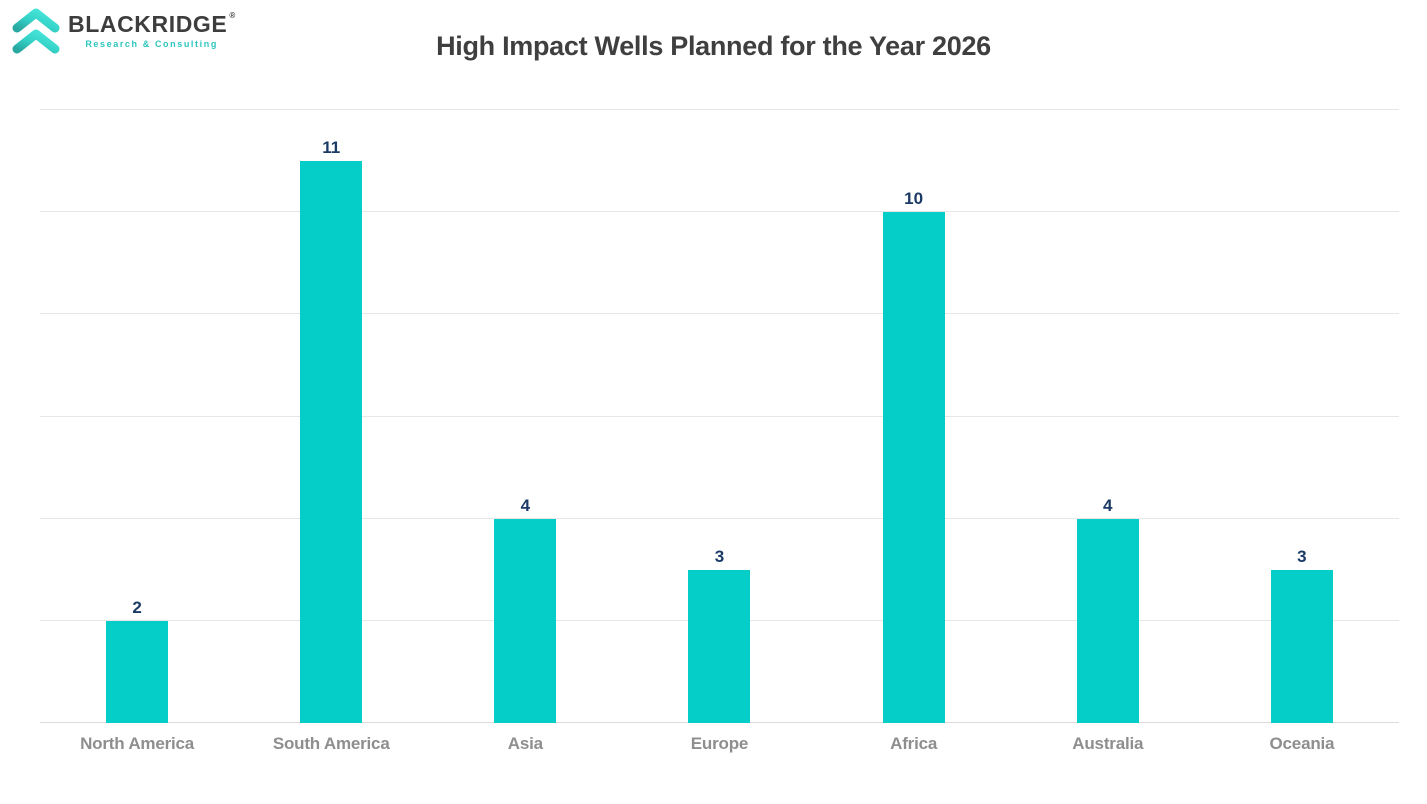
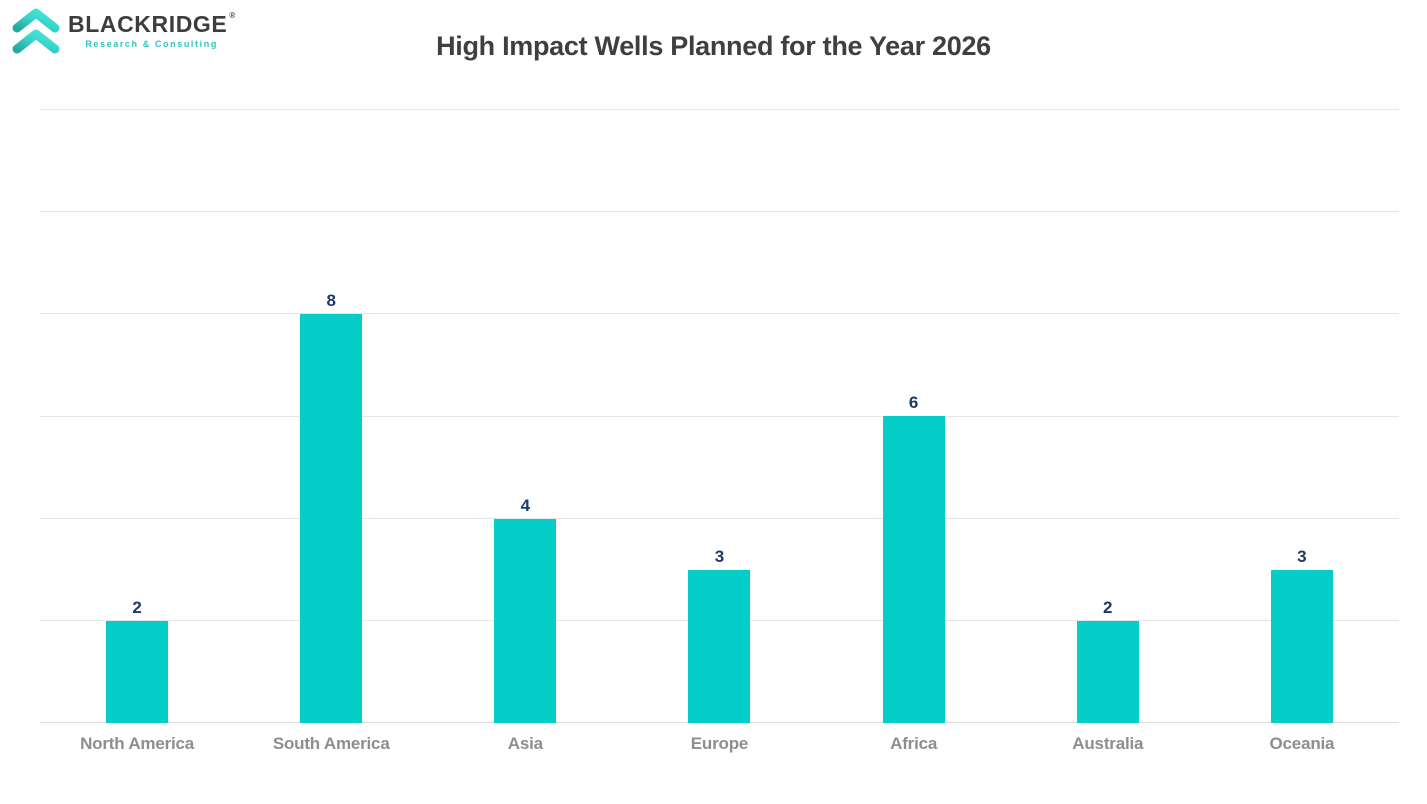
South America: 11 -> 8
Africa: 10 -> 6
Australia: 4 -> 2
